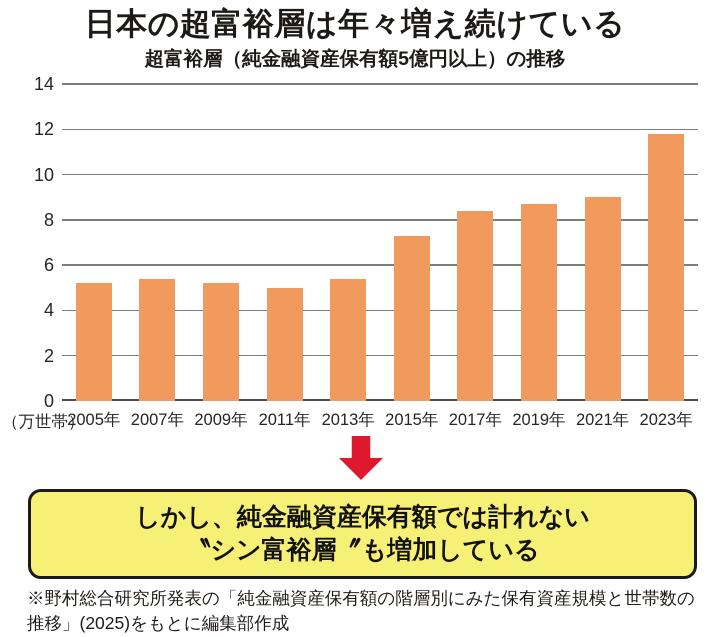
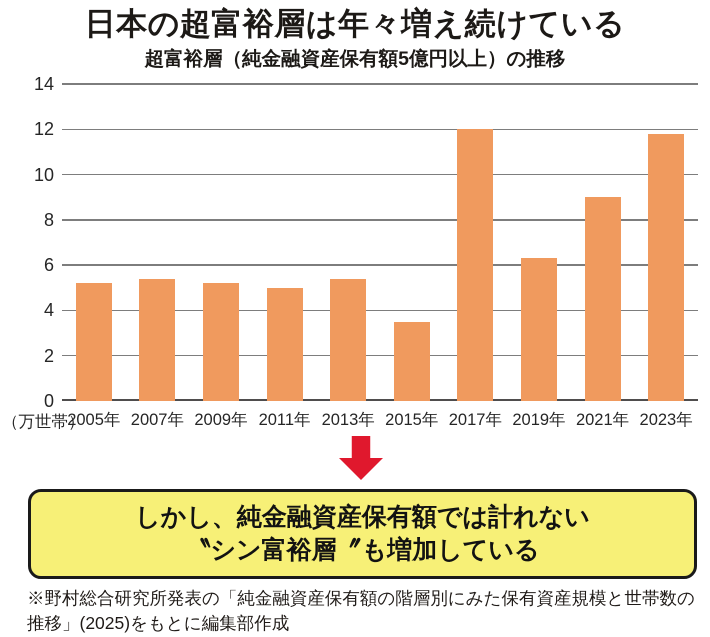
2015年: 7.3 -> 3.5
2017年: 8.4 -> 12.0
2019年: 8.7 -> 6.3
